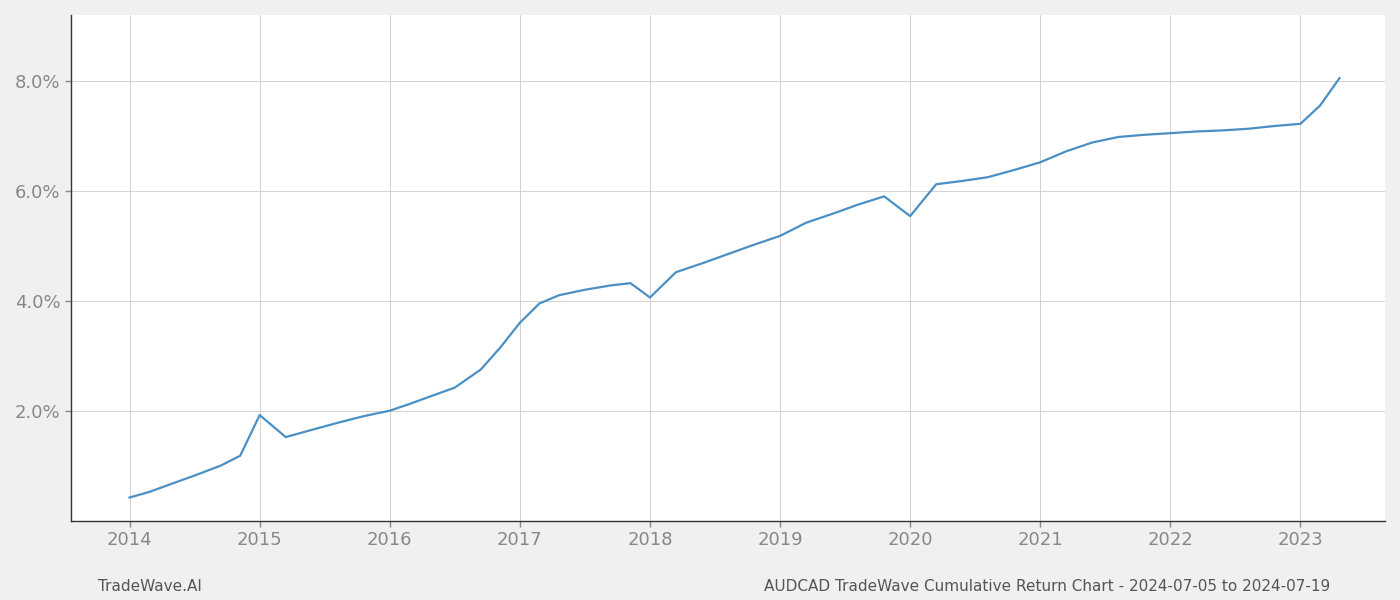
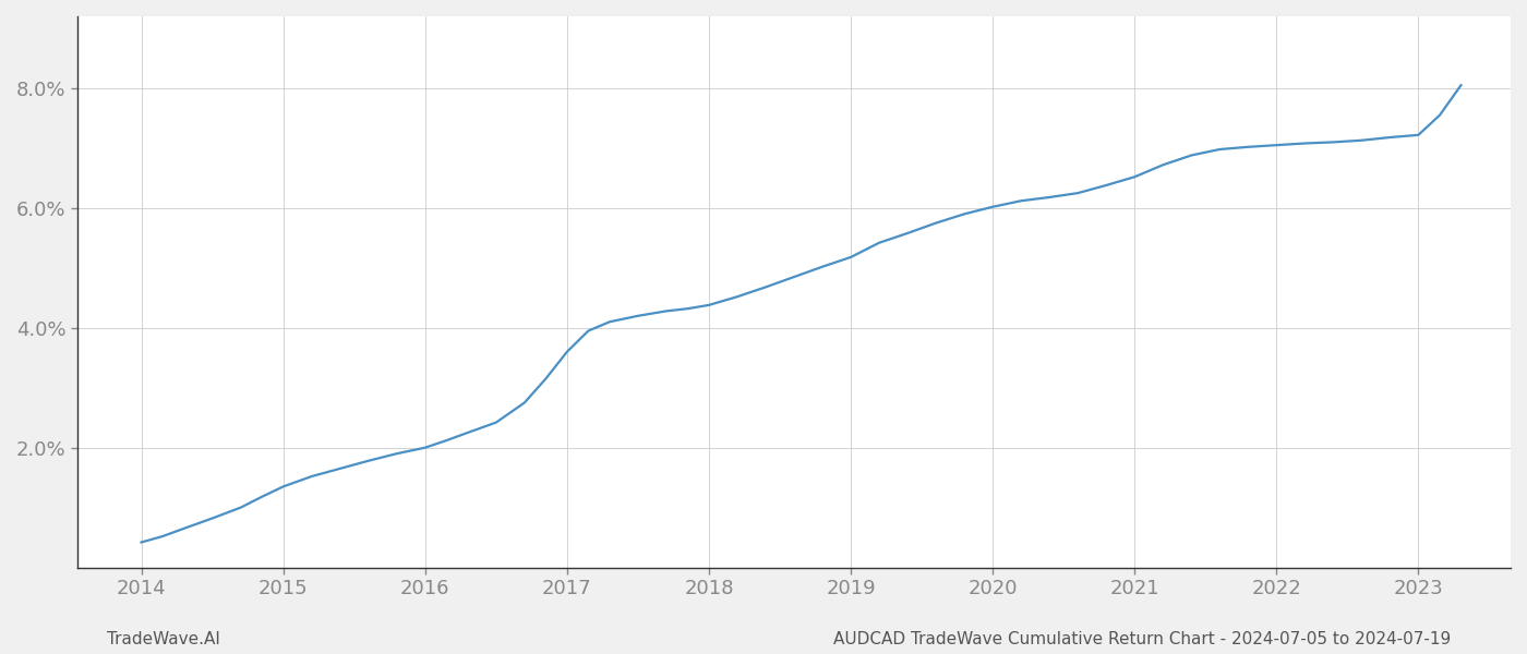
2015: 1.92% -> 1.35%
2018: 4.06% -> 4.38%
2020: 5.54% -> 6.02%
